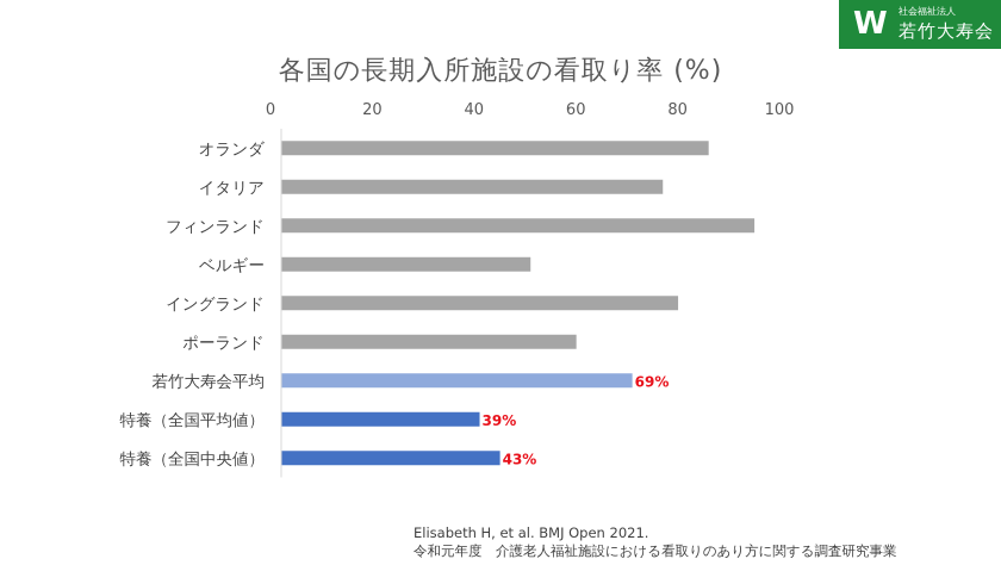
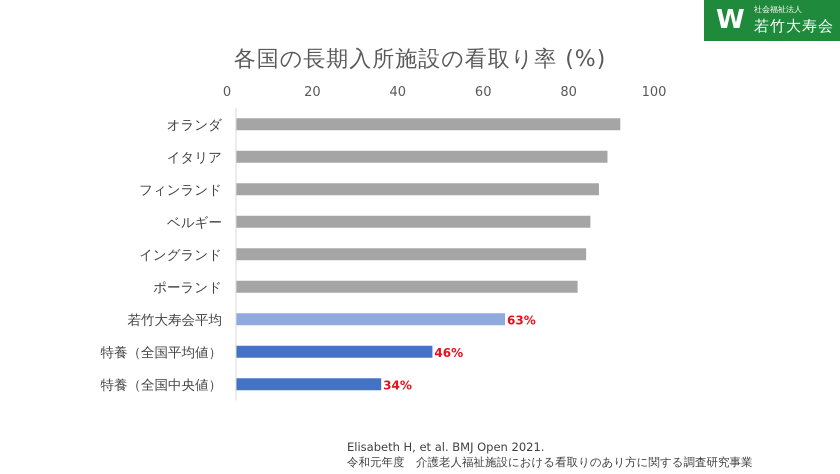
オランダ: 84 -> 90
イタリア: 75 -> 87
フィンランド: 93 -> 85
ベルギー: 49 -> 83
イングランド: 78 -> 82
ポーランド: 58 -> 80
若竹大寿会平均: 69% -> 63%
特養（全国平均値）: 39% -> 46%
特養（全国中央値）: 43% -> 34%
